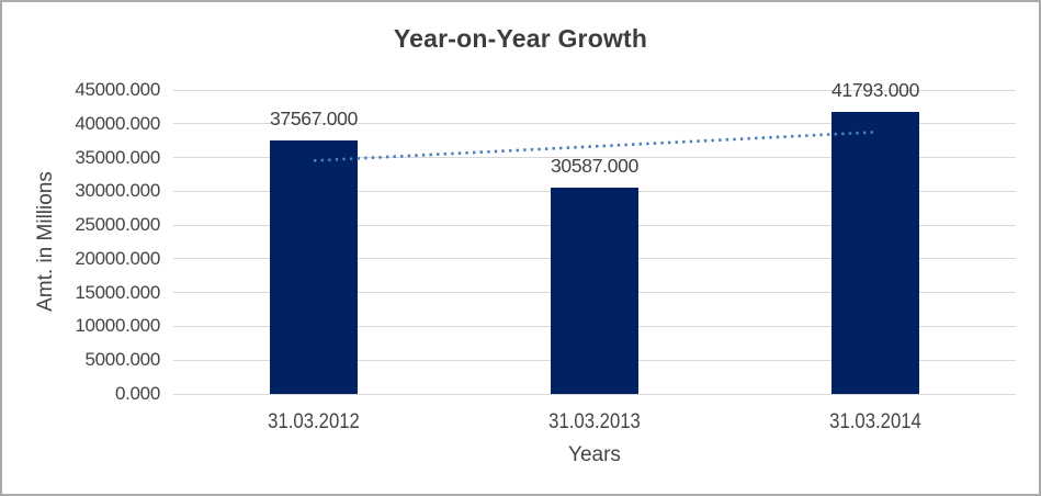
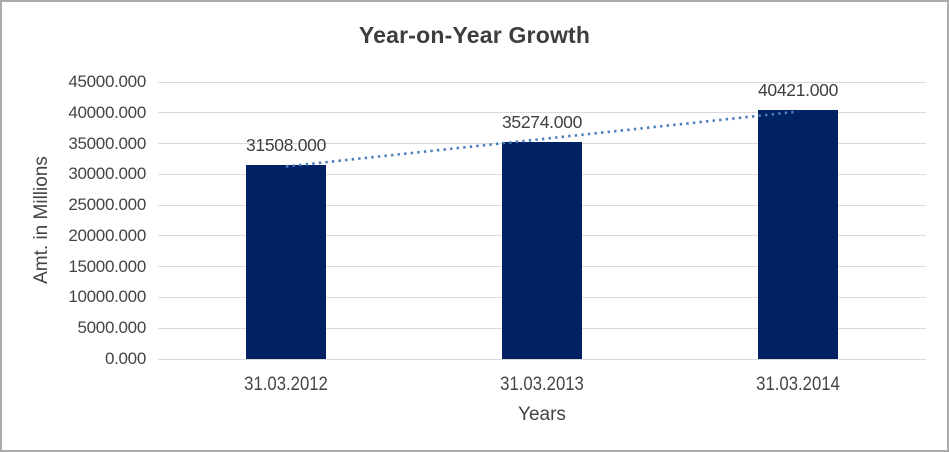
31.03.2012: 37567.000 -> 31508.000
31.03.2013: 30587.000 -> 35274.000
31.03.2014: 41793.000 -> 40421.000
